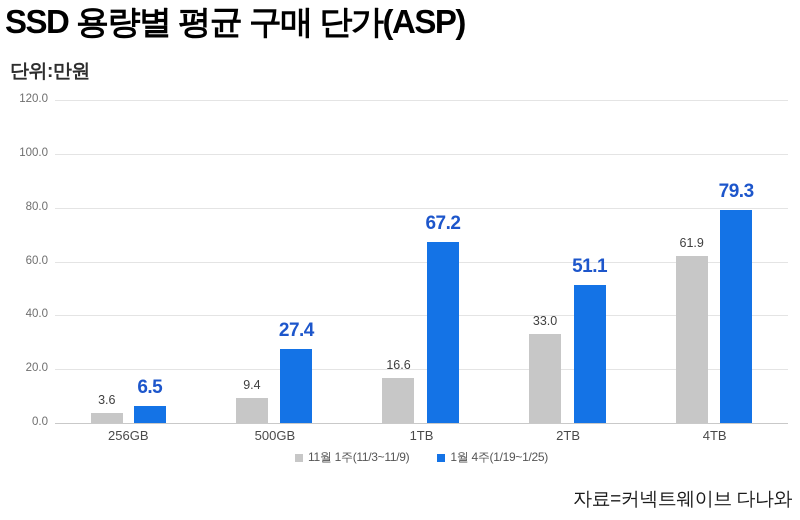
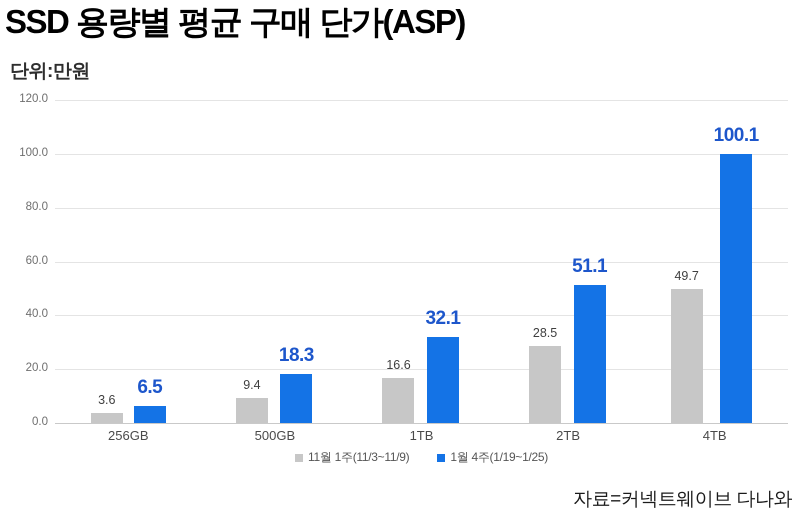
1월 4주(1/19~1/25)/500GB: 27.4 -> 18.3
1월 4주(1/19~1/25)/1TB: 67.2 -> 32.1
11월 1주(11/3~11/9)/2TB: 33.0 -> 28.5
11월 1주(11/3~11/9)/4TB: 61.9 -> 49.7
1월 4주(1/19~1/25)/4TB: 79.3 -> 100.1
